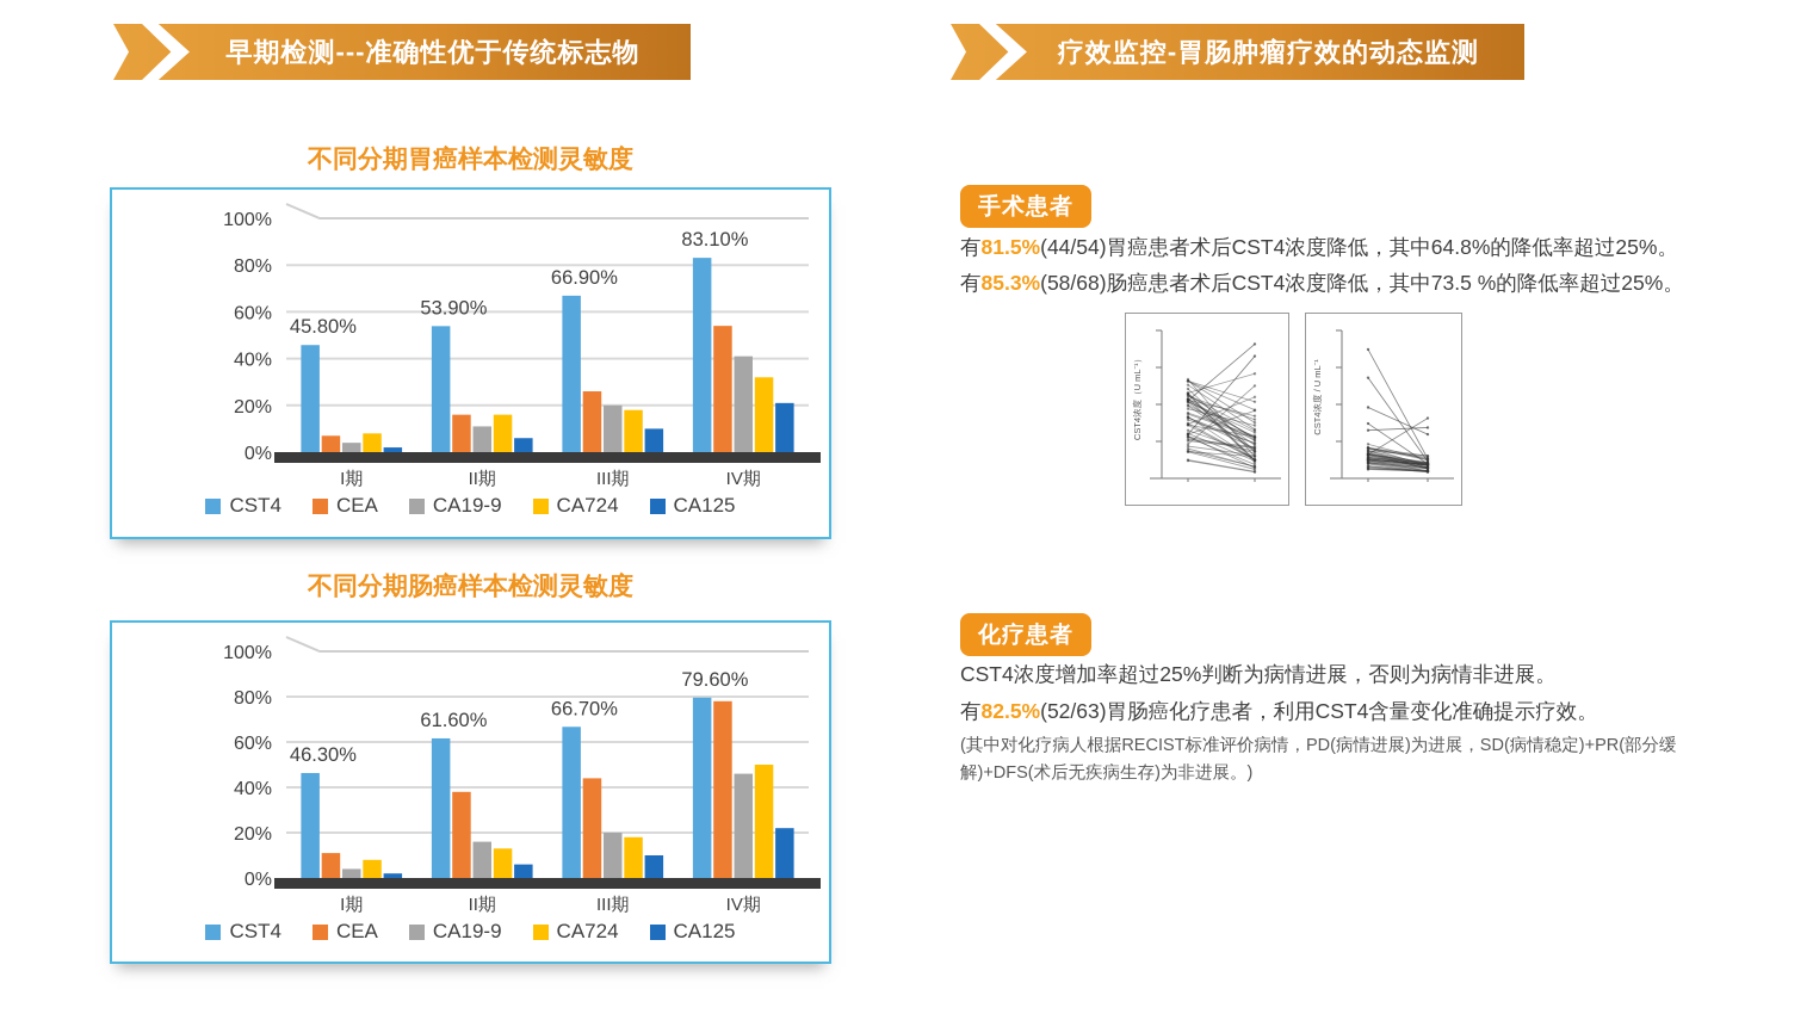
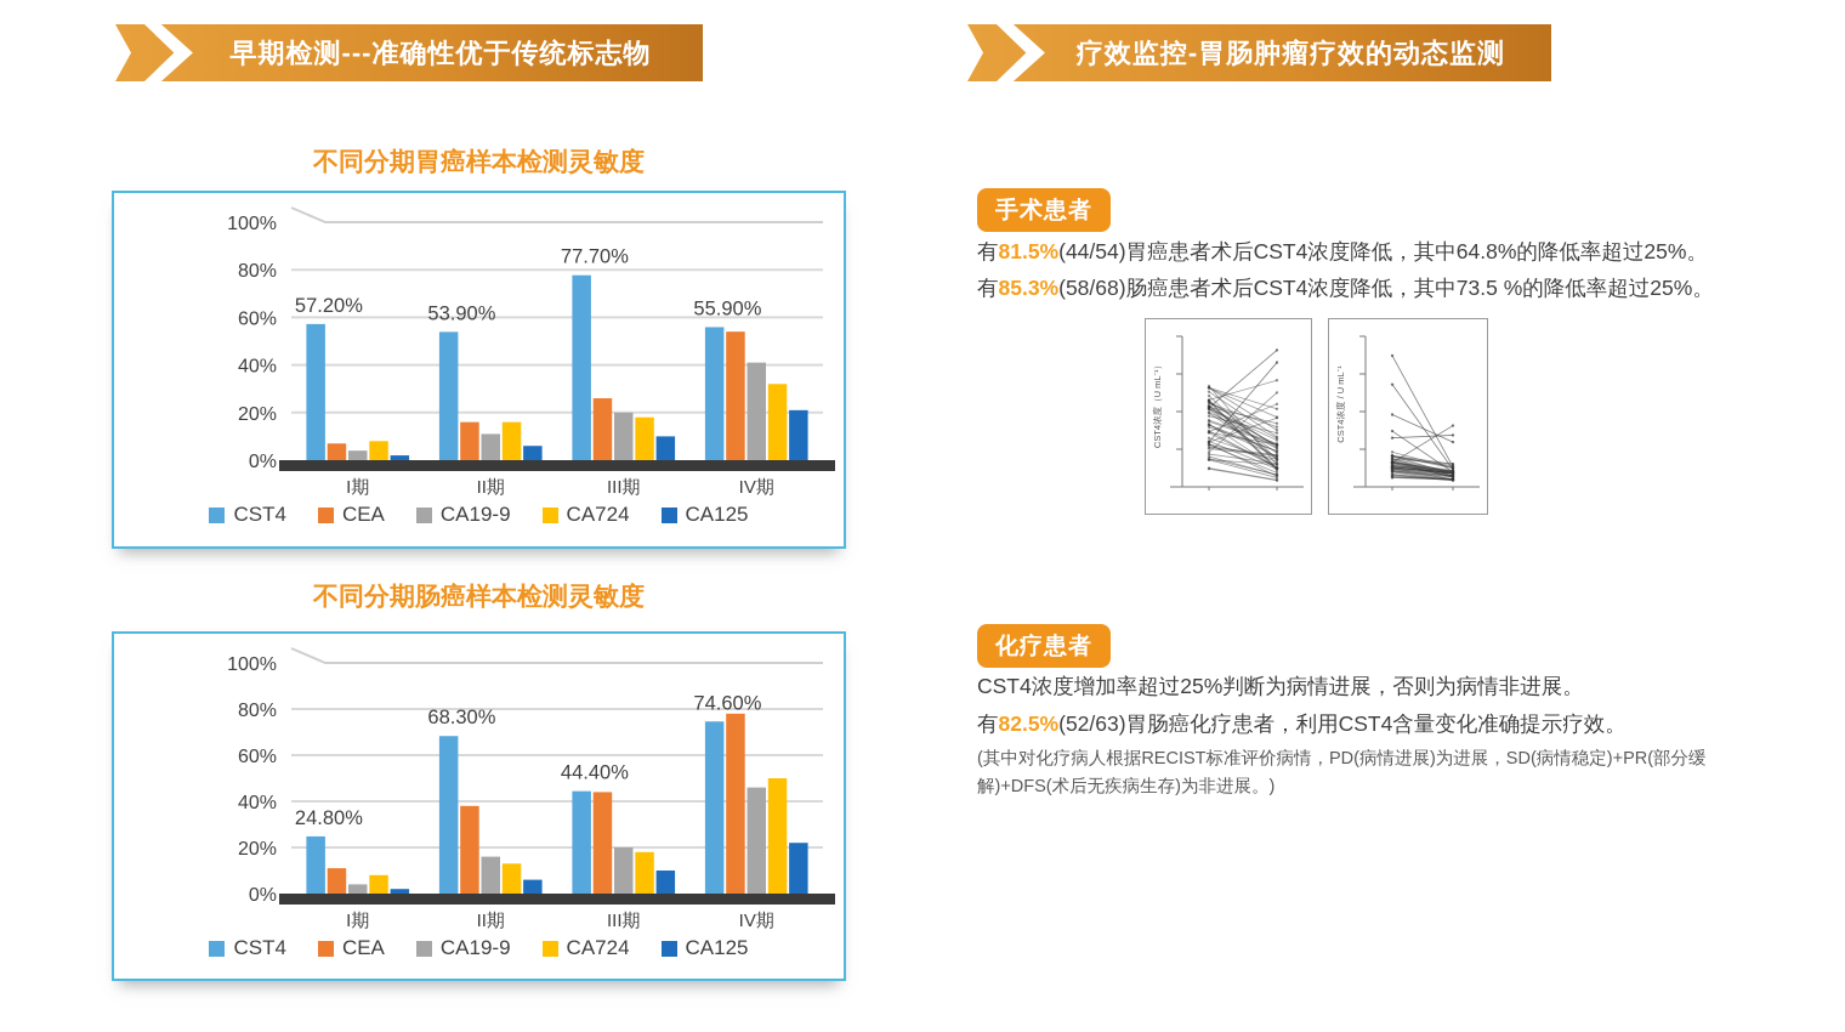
不同分期胃癌样本检测灵敏度/CST4/I期: 45.80% -> 57.20%
不同分期胃癌样本检测灵敏度/CST4/III期: 66.90% -> 77.70%
不同分期胃癌样本检测灵敏度/CST4/IV期: 83.10% -> 55.90%
不同分期肠癌样本检测灵敏度/CST4/I期: 46.30% -> 24.80%
不同分期肠癌样本检测灵敏度/CST4/II期: 61.60% -> 68.30%
不同分期肠癌样本检测灵敏度/CST4/III期: 66.70% -> 44.40%
不同分期肠癌样本检测灵敏度/CST4/IV期: 79.60% -> 74.60%
